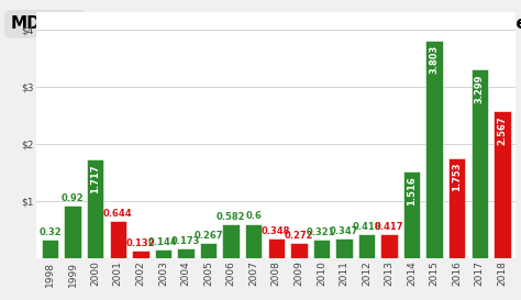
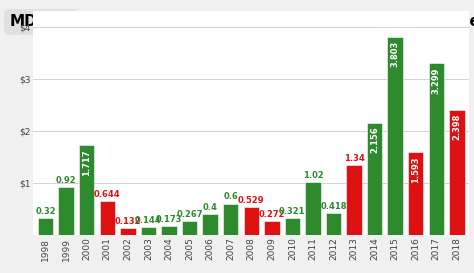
2006: 0.582 -> 0.4
2008: 0.348 -> 0.529
2011: $0.35 -> $1.02
2013: $0.42 -> $1.34
2014: 1.516 -> 2.156
2016: 1.753 -> 1.593
2018: 2.567 -> 2.398
